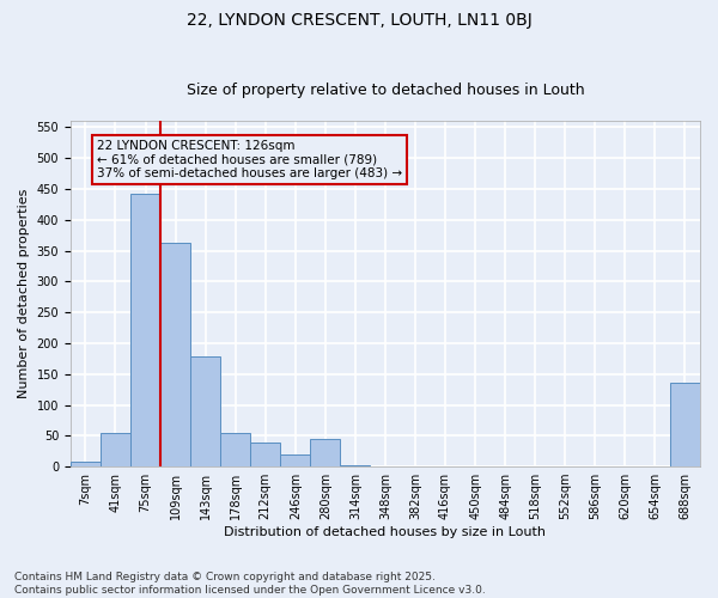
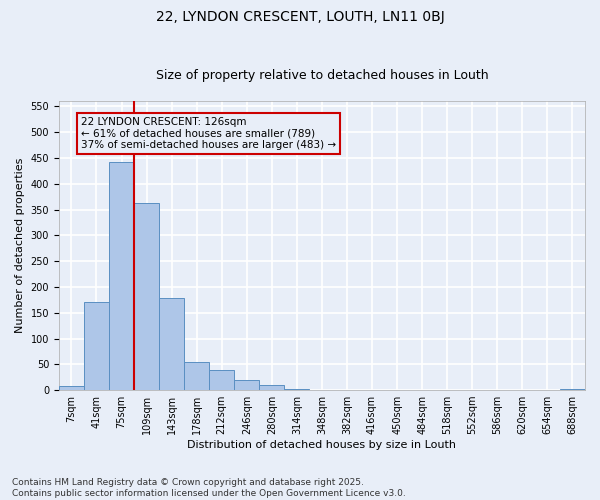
41sqm: 54 -> 170
280sqm: 44 -> 10
688sqm: 136 -> 3
